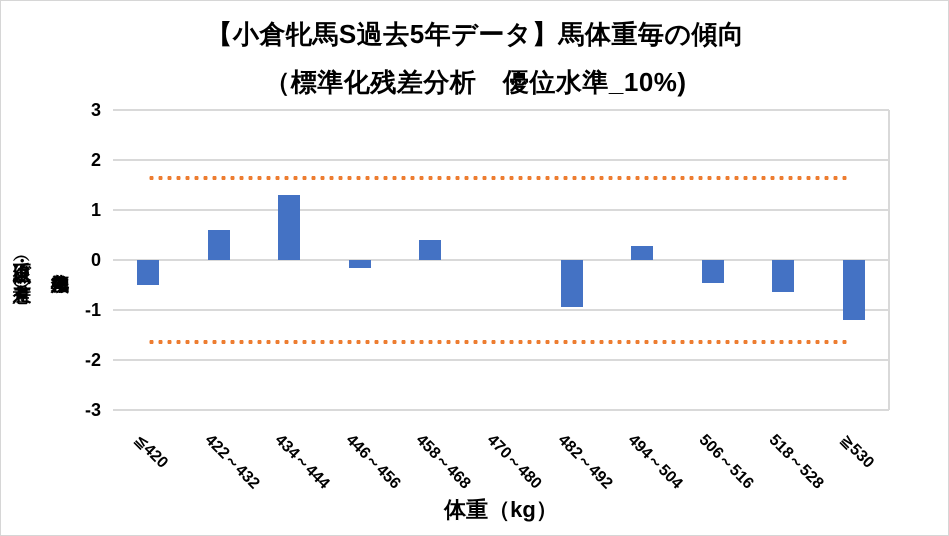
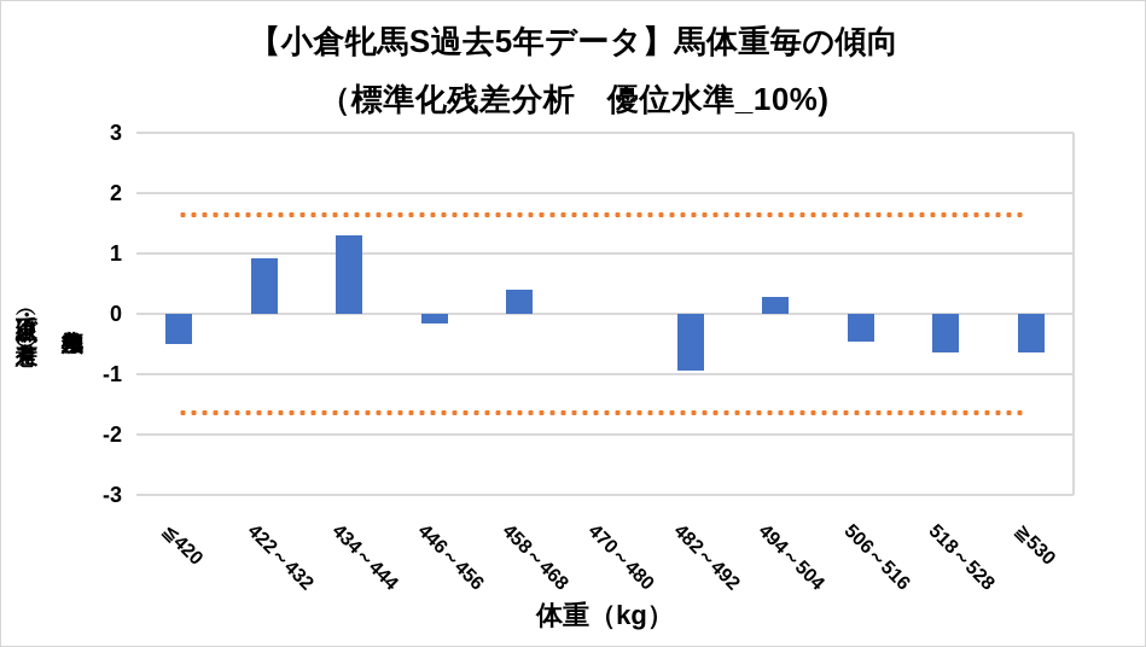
422～432: 0.6 -> 0.9
≧530: -1.2 -> -0.6
